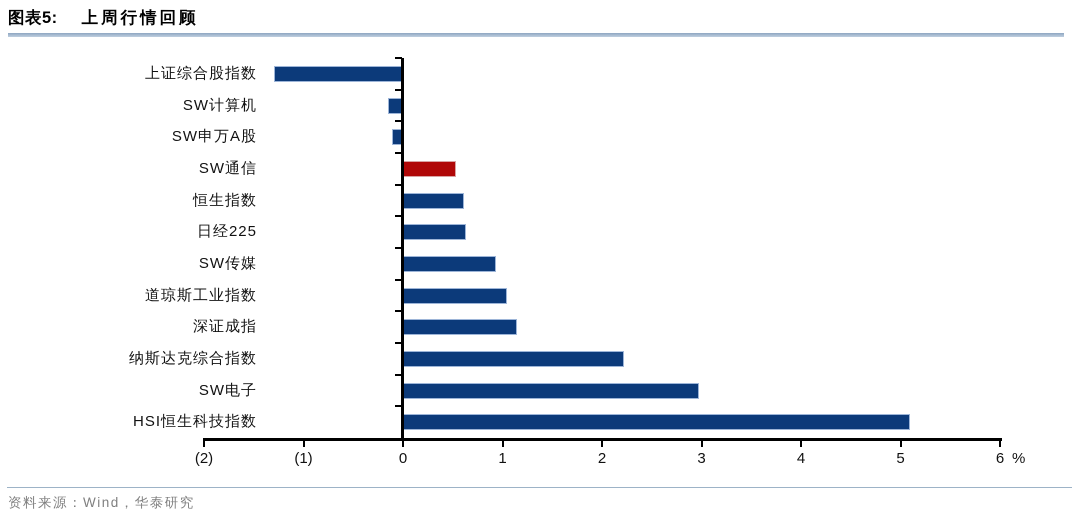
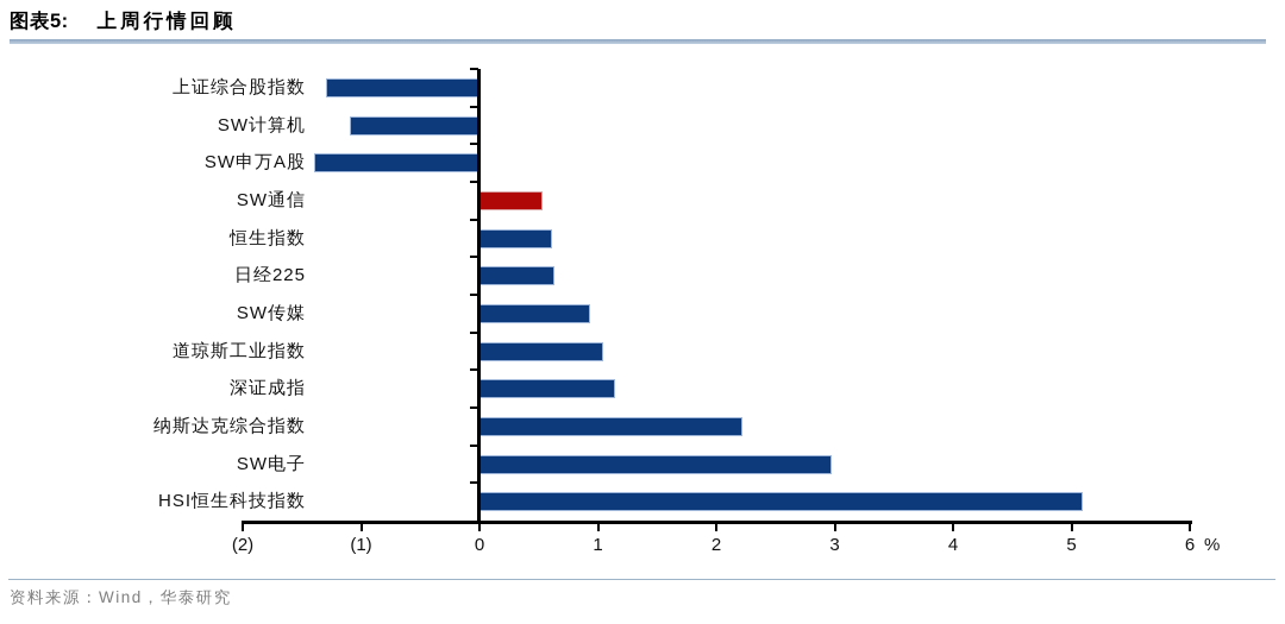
SW计算机: -0.1 -> -1.1
SW申万A股: -0.1 -> -1.4
